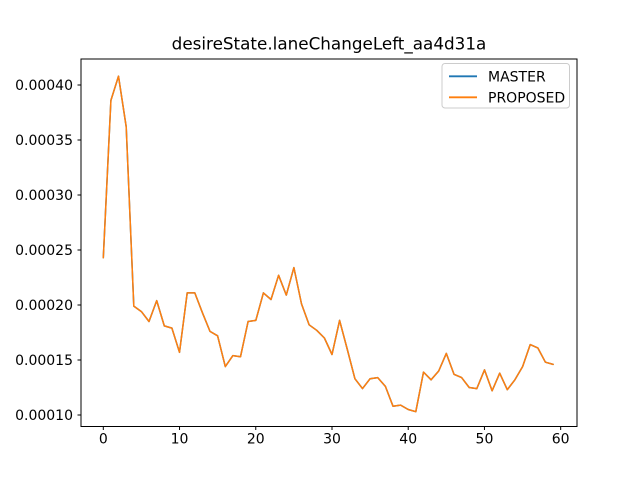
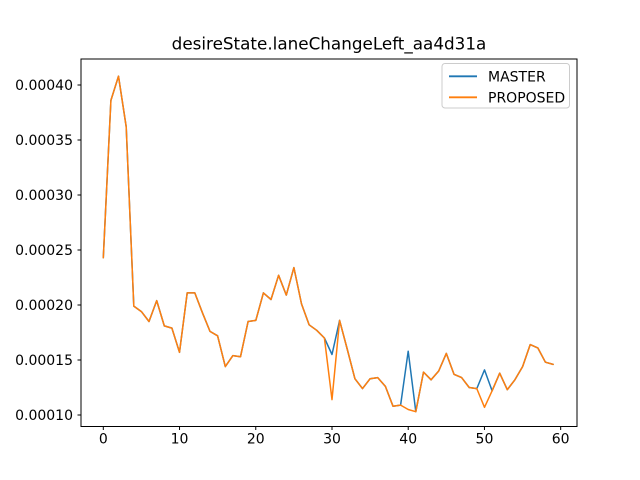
PROPOSED/30: 0.000155 -> 0.000114
MASTER/40: 0.000105 -> 0.000158
PROPOSED/50: 0.000141 -> 0.000107
